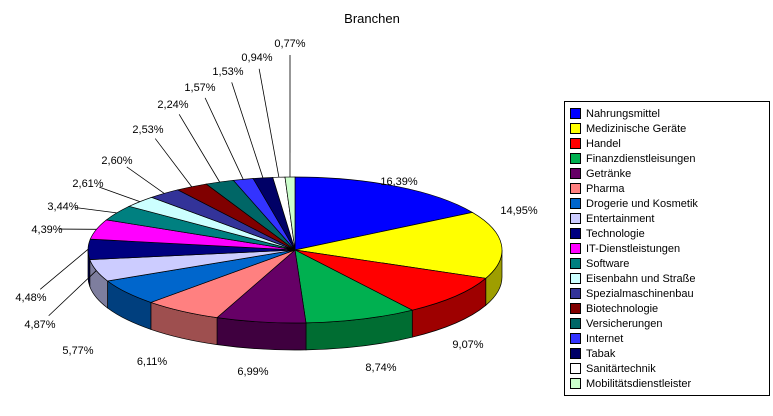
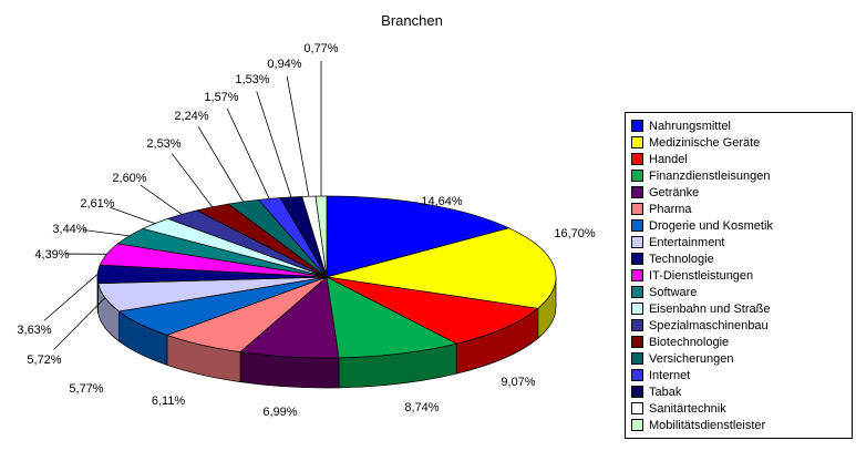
Nahrungsmittel: 16,39% -> 14,64%
Medizinische Geräte: 14,95% -> 16,70%
Entertainment: 4,87% -> 5,72%
Technologie: 4,48% -> 3,63%
